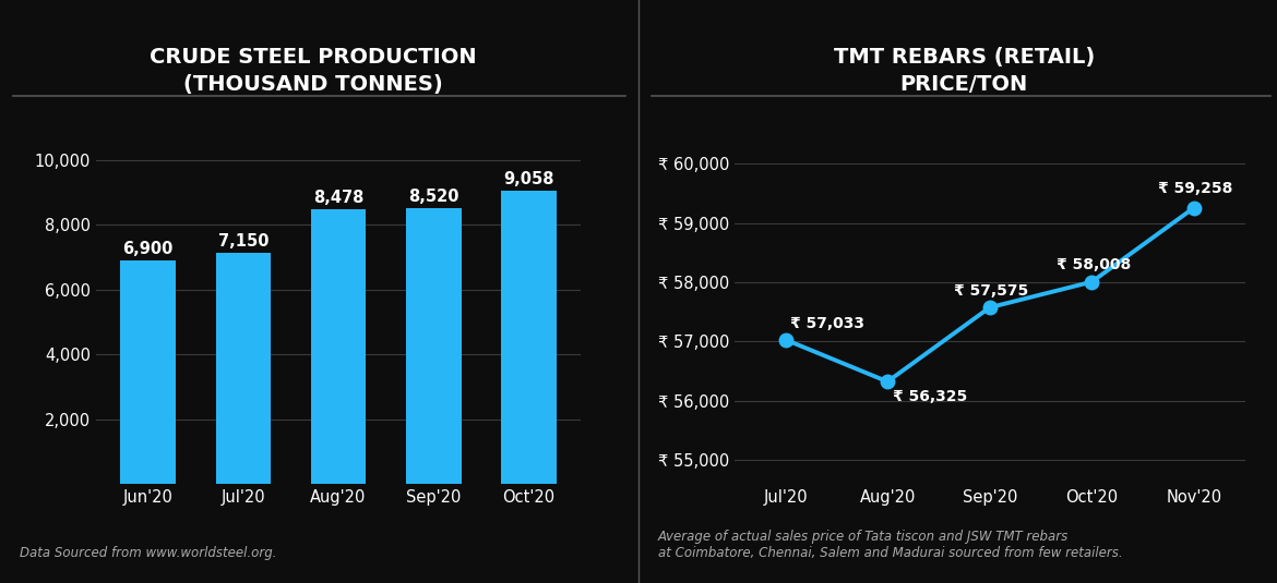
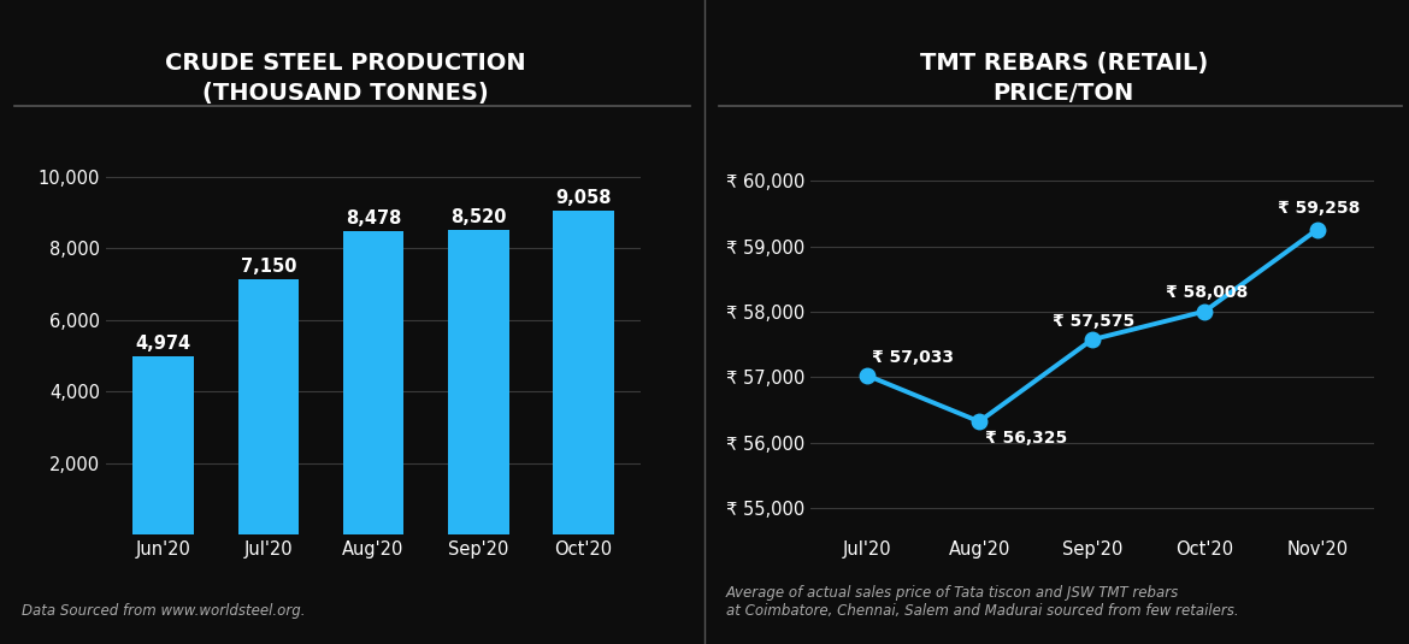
Jun'20: 6,900 -> 4,974
